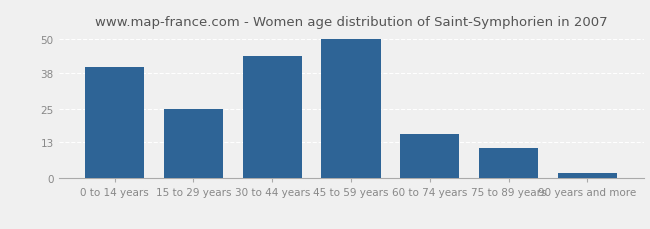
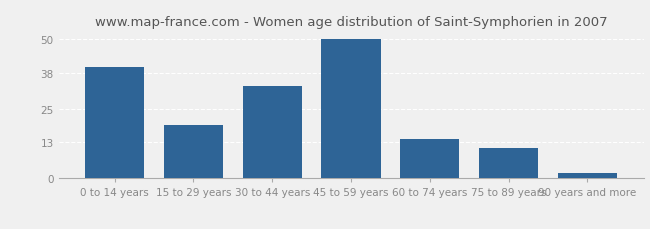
15 to 29 years: 25 -> 19
30 to 44 years: 44 -> 33
60 to 74 years: 16 -> 14
